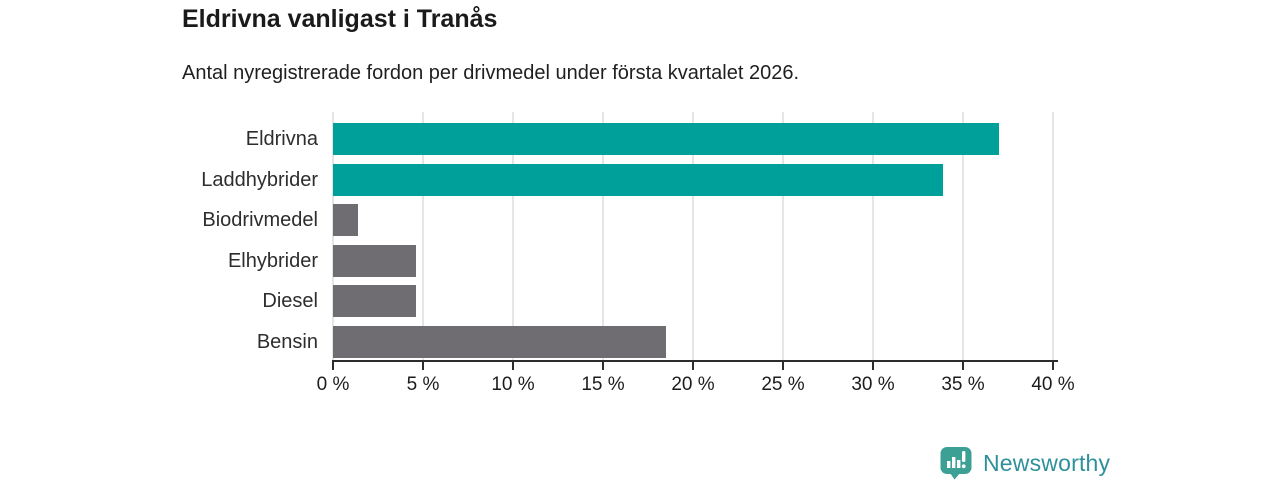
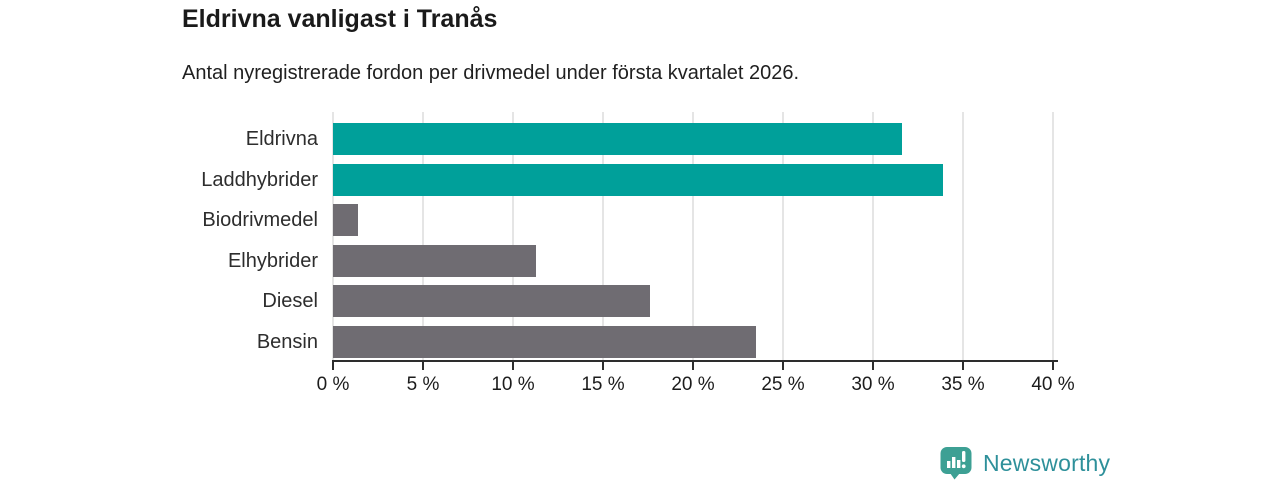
Eldrivna: 37.0% -> 31.6%
Elhybrider: 4.6% -> 11.3%
Diesel: 4.6% -> 17.6%
Bensin: 18.5% -> 23.5%
